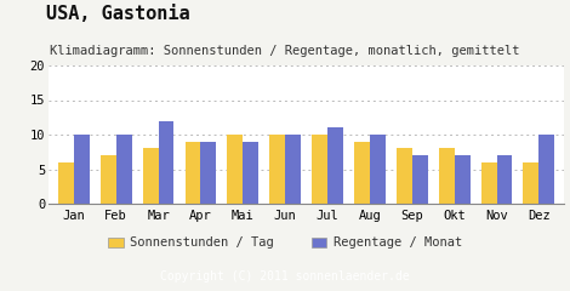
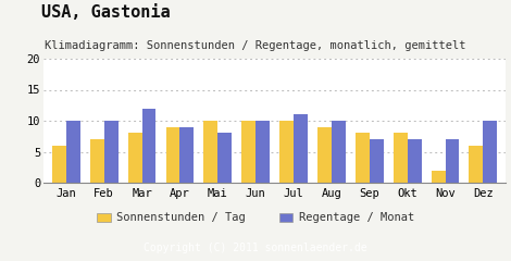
Regentage / Monat/Mai: 9 -> 8
Sonnenstunden / Tag/Nov: 6 -> 2
